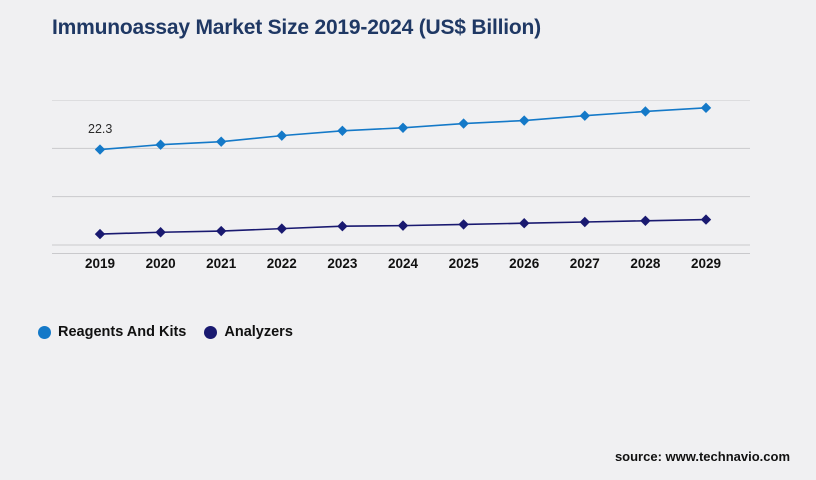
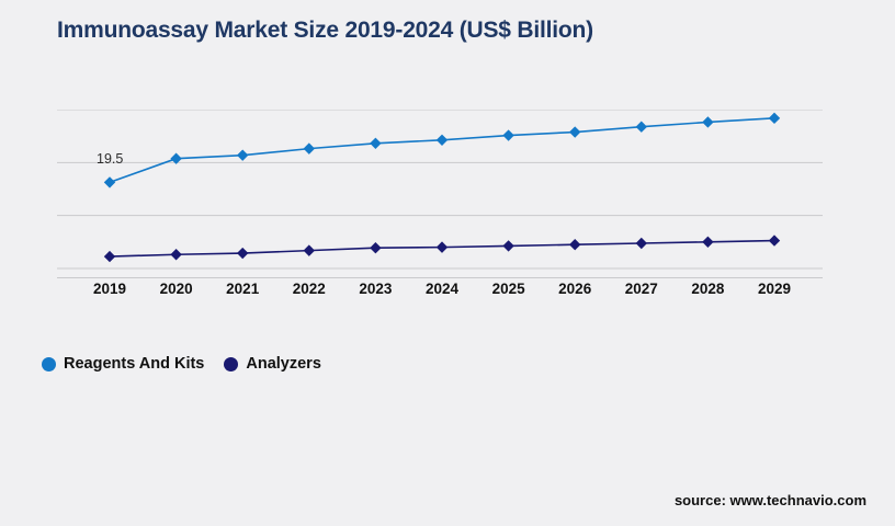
Reagents And Kits/2019: 22.3 -> 19.5
